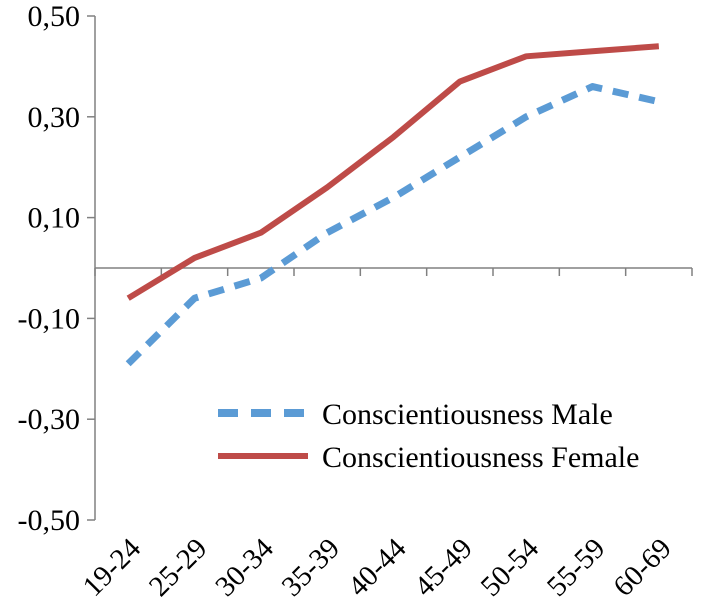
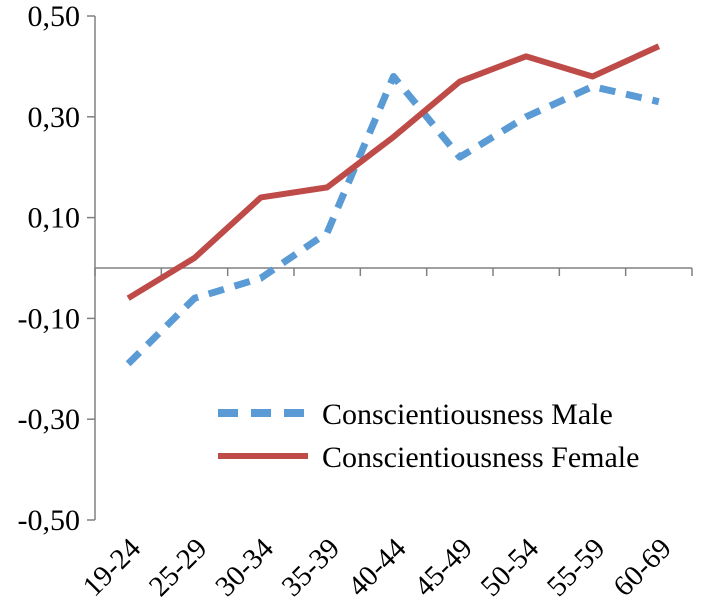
Conscientiousness Female/30-34: 0,07 -> 0,14
Conscientiousness Male/40-44: 0,14 -> 0,38
Conscientiousness Female/55-59: 0,43 -> 0,38
